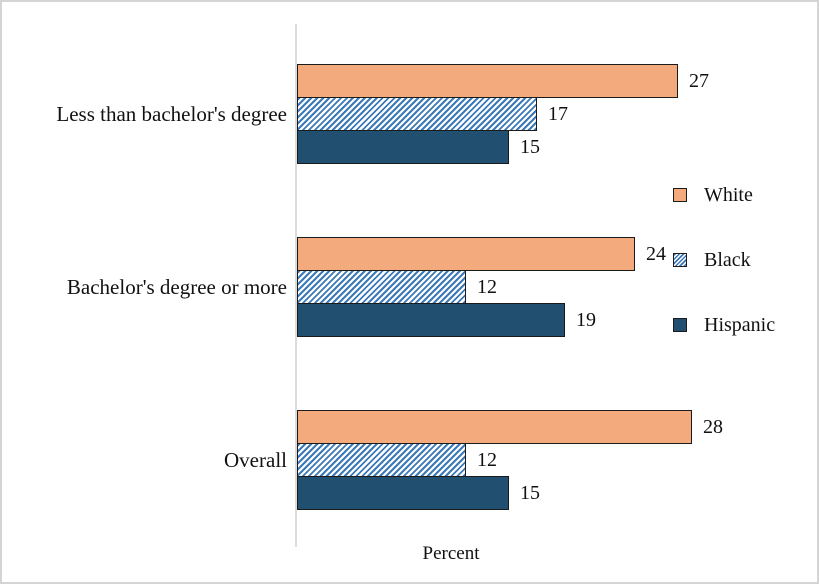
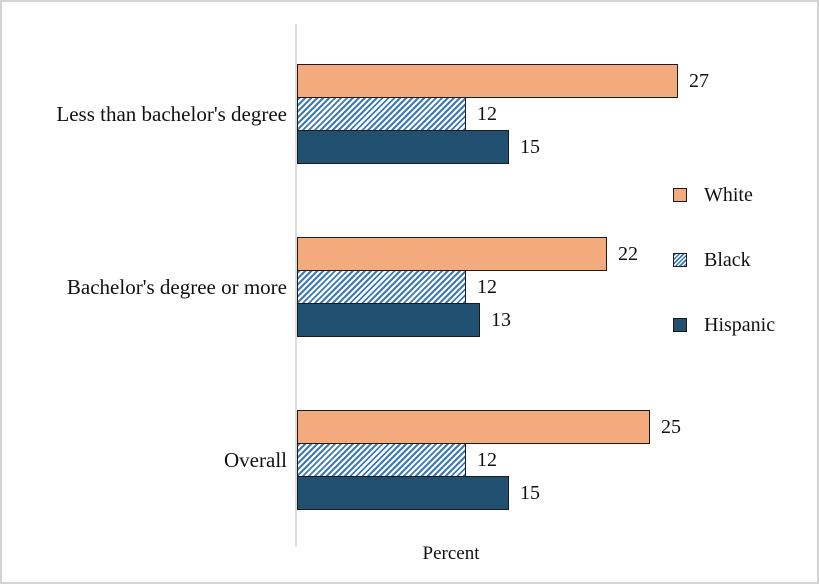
Black/Less than bachelor's degree: 17 -> 12
White/Bachelor's degree or more: 24 -> 22
Hispanic/Bachelor's degree or more: 19 -> 13
White/Overall: 28 -> 25
